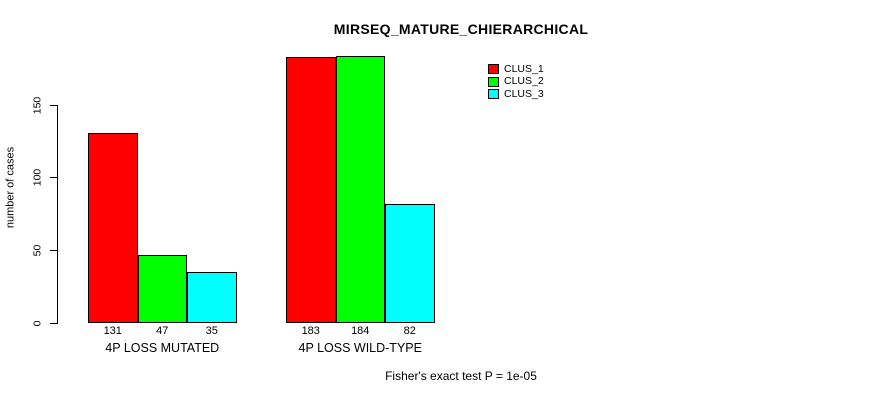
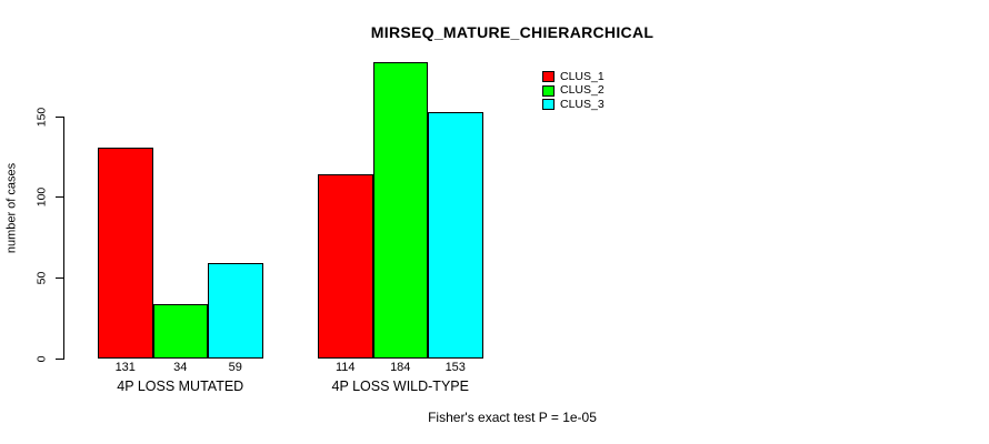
CLUS_2/4P LOSS MUTATED: 47 -> 34
CLUS_3/4P LOSS MUTATED: 35 -> 59
CLUS_1/4P LOSS WILD-TYPE: 183 -> 114
CLUS_3/4P LOSS WILD-TYPE: 82 -> 153
